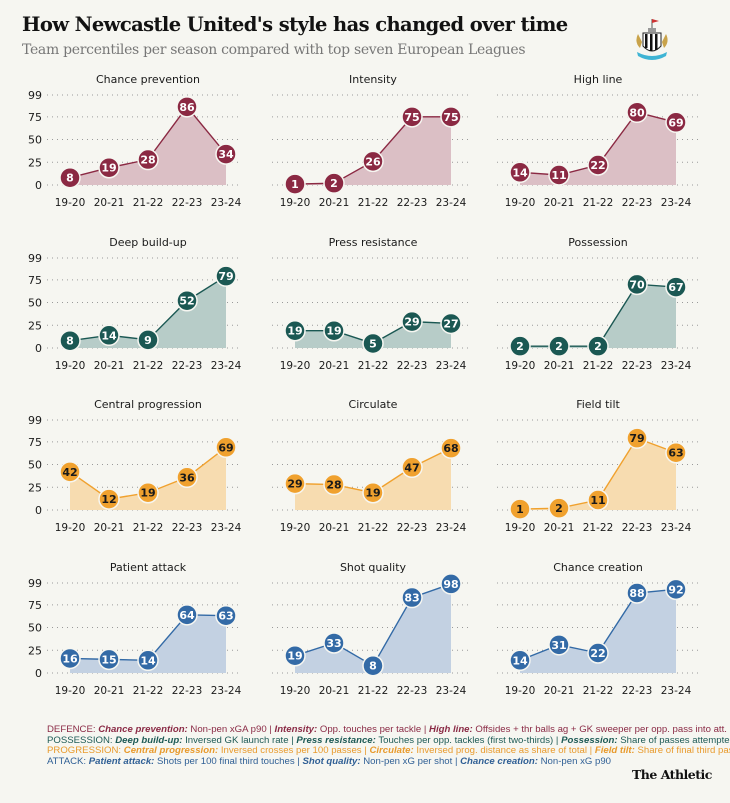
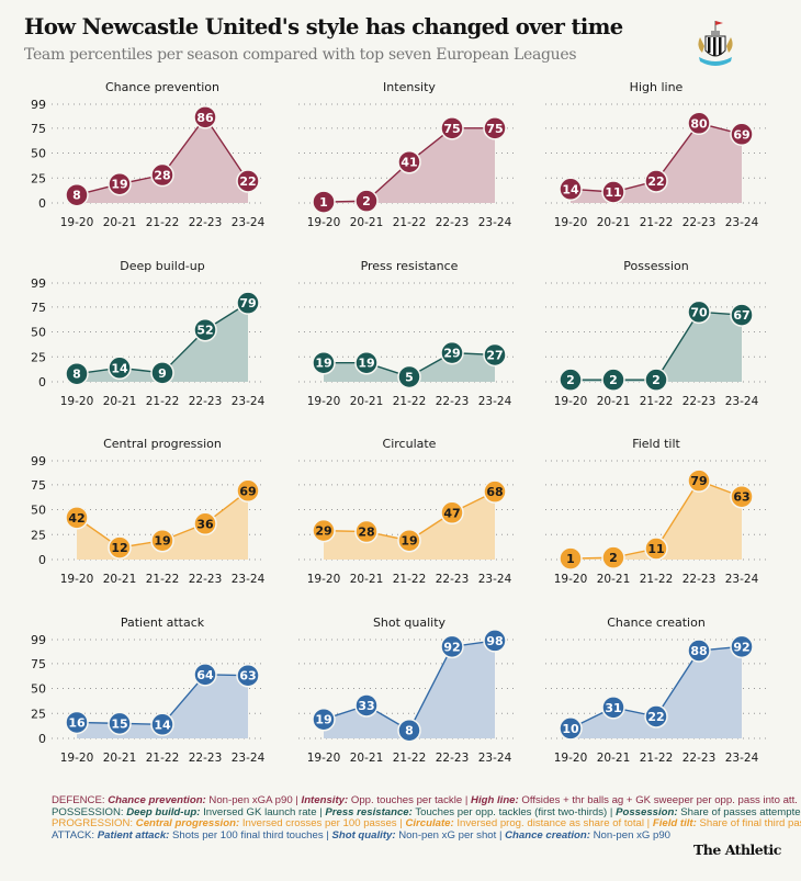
Chance prevention/23-24: 34 -> 22
Intensity/21-22: 26 -> 41
Shot quality/22-23: 83 -> 92
Chance creation/19-20: 14 -> 10
